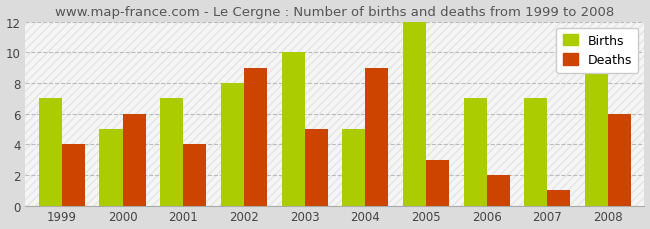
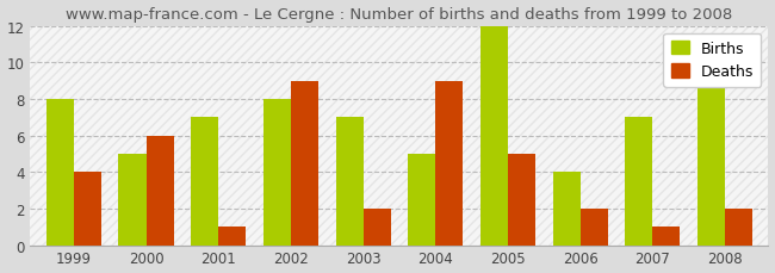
Births/1999: 7 -> 8
Deaths/2001: 4 -> 1
Births/2003: 10 -> 7
Deaths/2003: 5 -> 2
Deaths/2005: 3 -> 5
Births/2006: 7 -> 4
Deaths/2008: 6 -> 2
